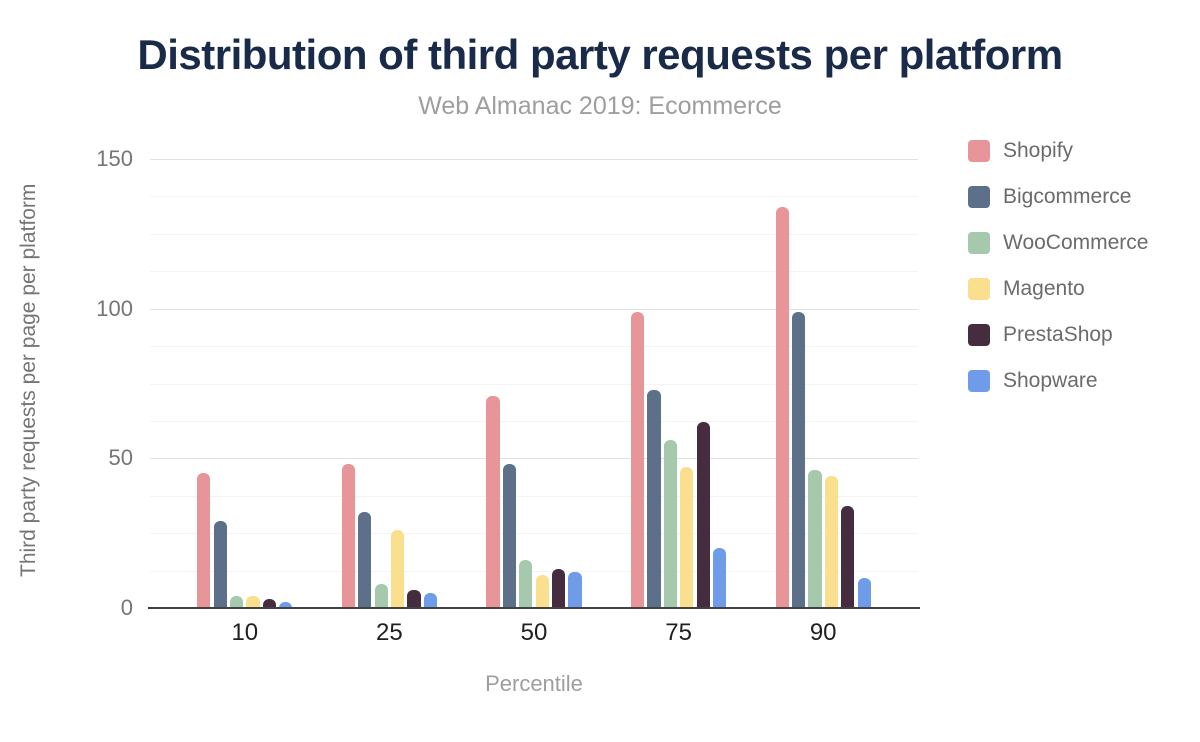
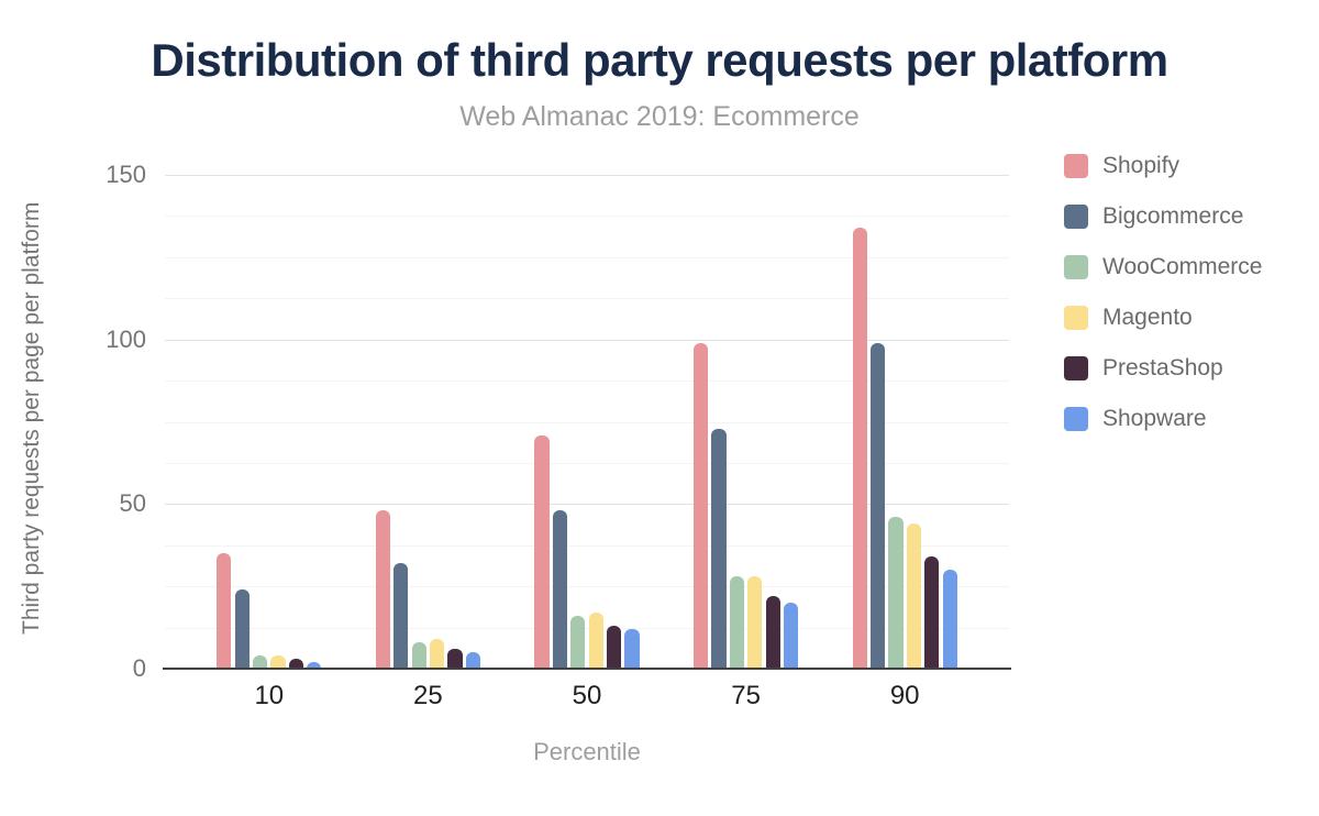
Shopify/10: 45 -> 35
Bigcommerce/10: 29 -> 24
Magento/25: 26 -> 9
Magento/50: 11 -> 17
WooCommerce/75: 56 -> 28
Magento/75: 47 -> 28
PrestaShop/75: 62 -> 22
Shopware/90: 10 -> 30
